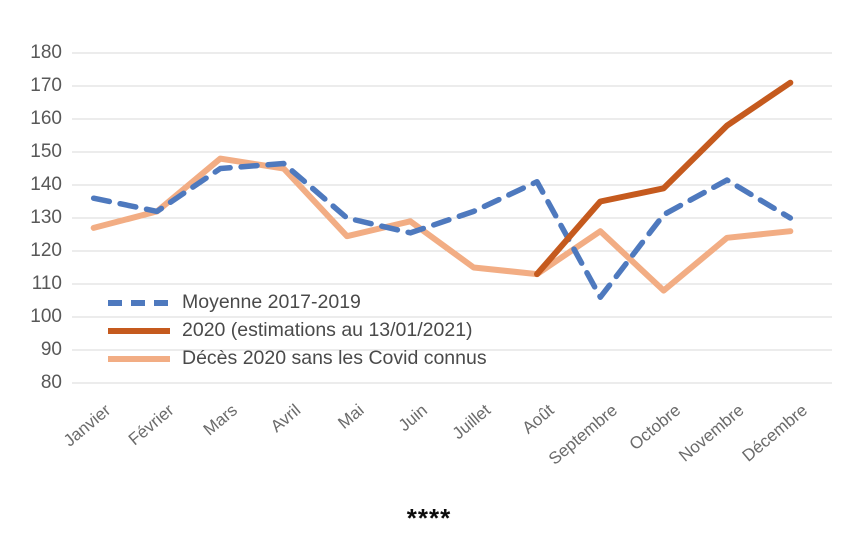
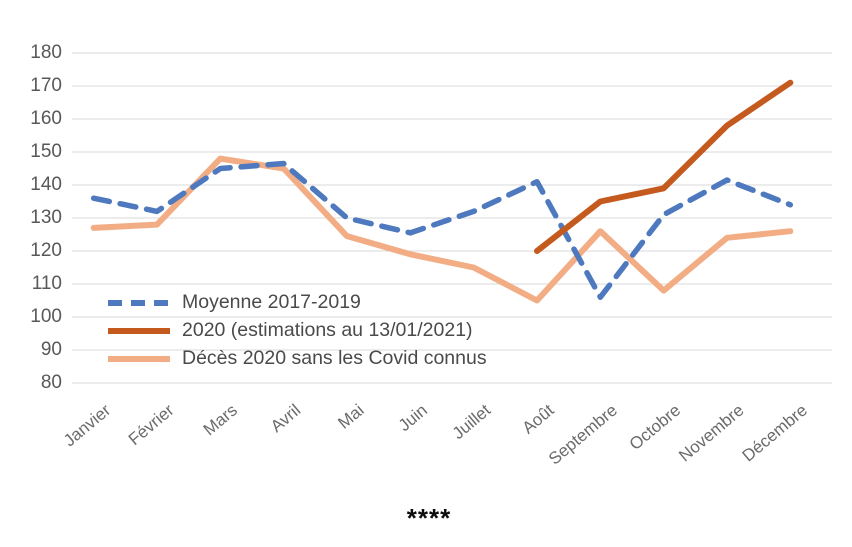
Décès 2020 sans les Covid connus/Février: 132 -> 128
Décès 2020 sans les Covid connus/Juin: 129 -> 119
2020 (estimations au 13/01/2021)/Août: 113 -> 120
Décès 2020 sans les Covid connus/Août: 113 -> 105
Moyenne 2017-2019/Décembre: 130 -> 134
